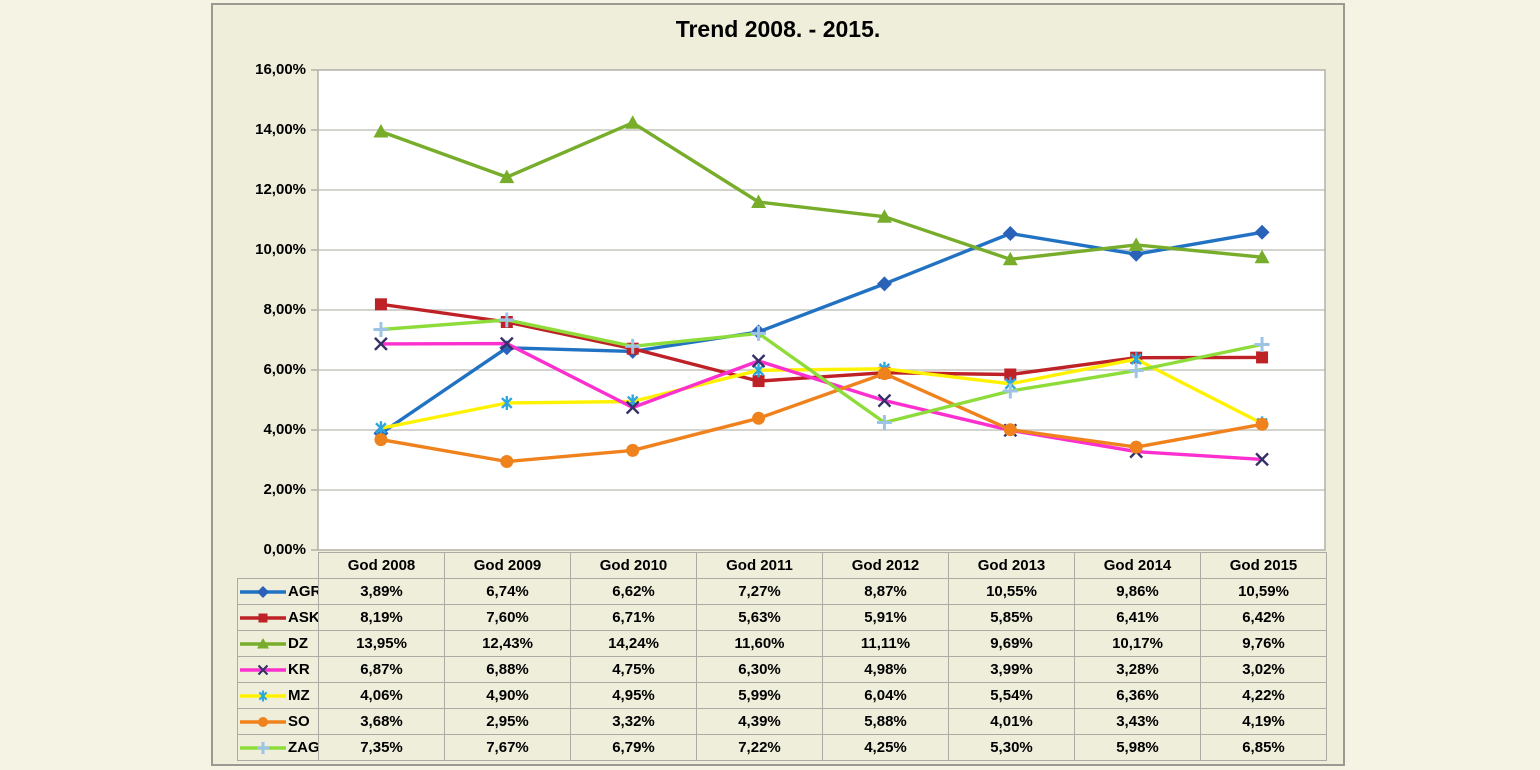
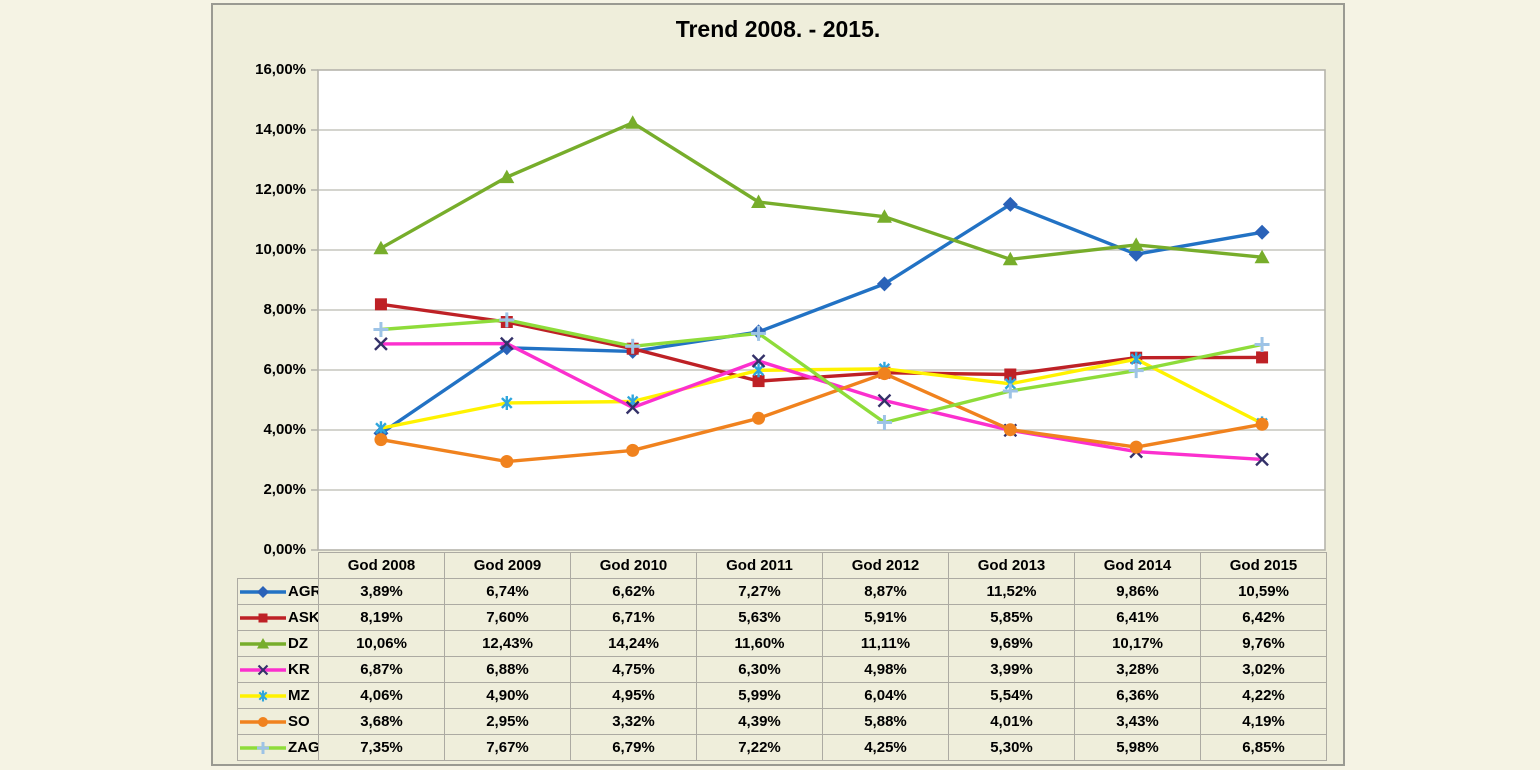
DZ/God 2008: 13,95% -> 10,06%
AGR/God 2013: 10,55% -> 11,52%
